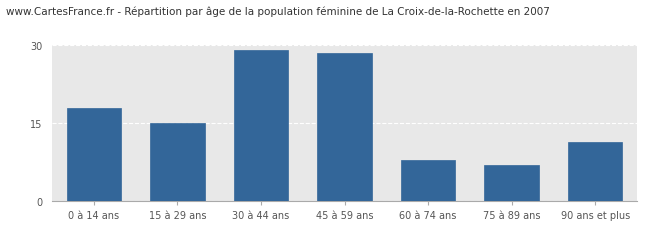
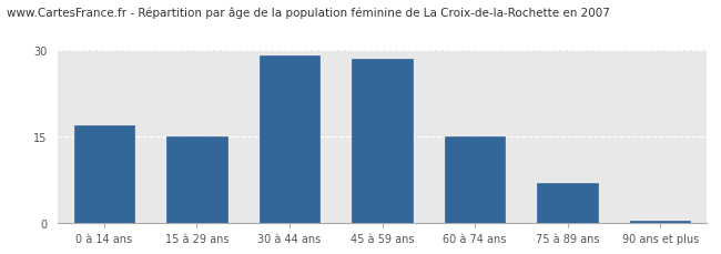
0 à 14 ans: 18.0 -> 17.0
60 à 74 ans: 8.0 -> 15.0
90 ans et plus: 11.4 -> 0.5
